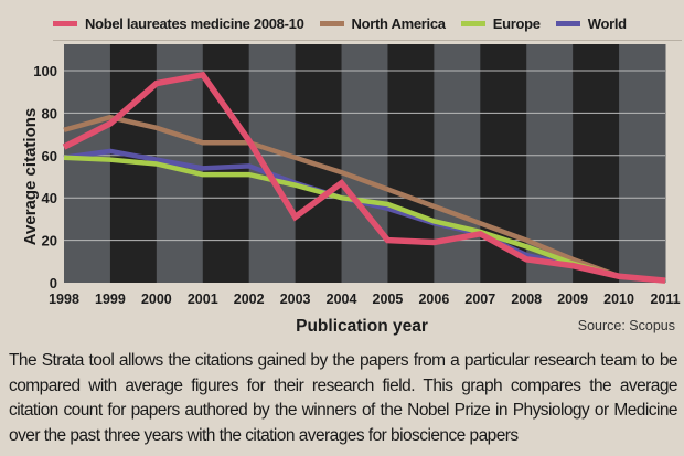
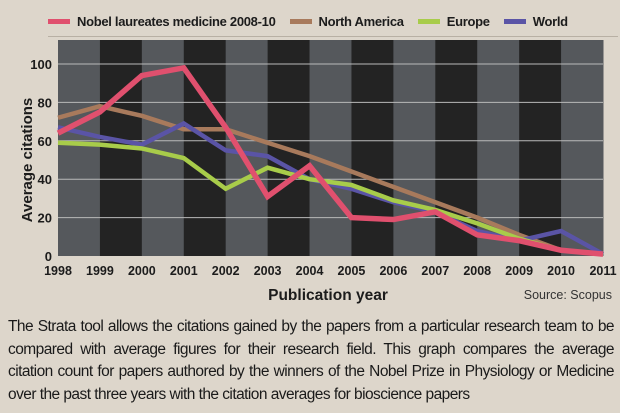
World/1998: 59 -> 67
World/2001: 54 -> 69
Europe/2002: 51 -> 35
World/2003: 47 -> 52
World/2010: 3 -> 13
